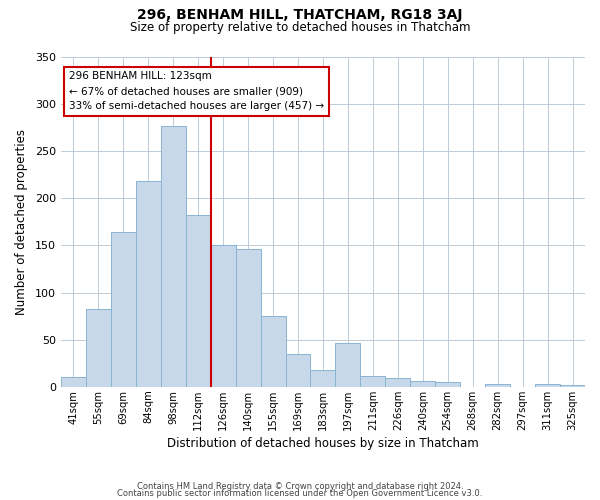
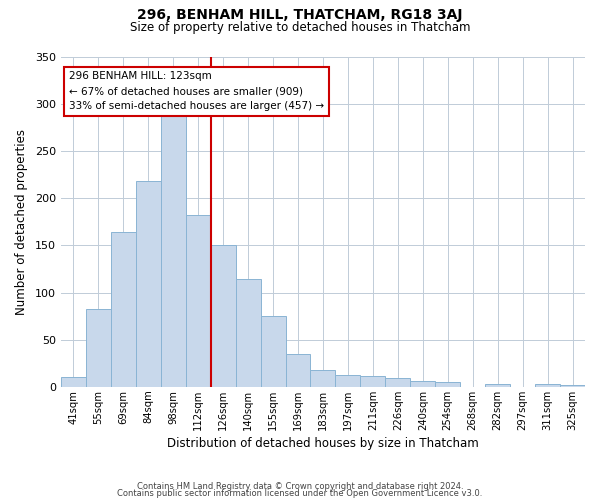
98sqm: 276 -> 288
140sqm: 146 -> 114
197sqm: 46 -> 13
